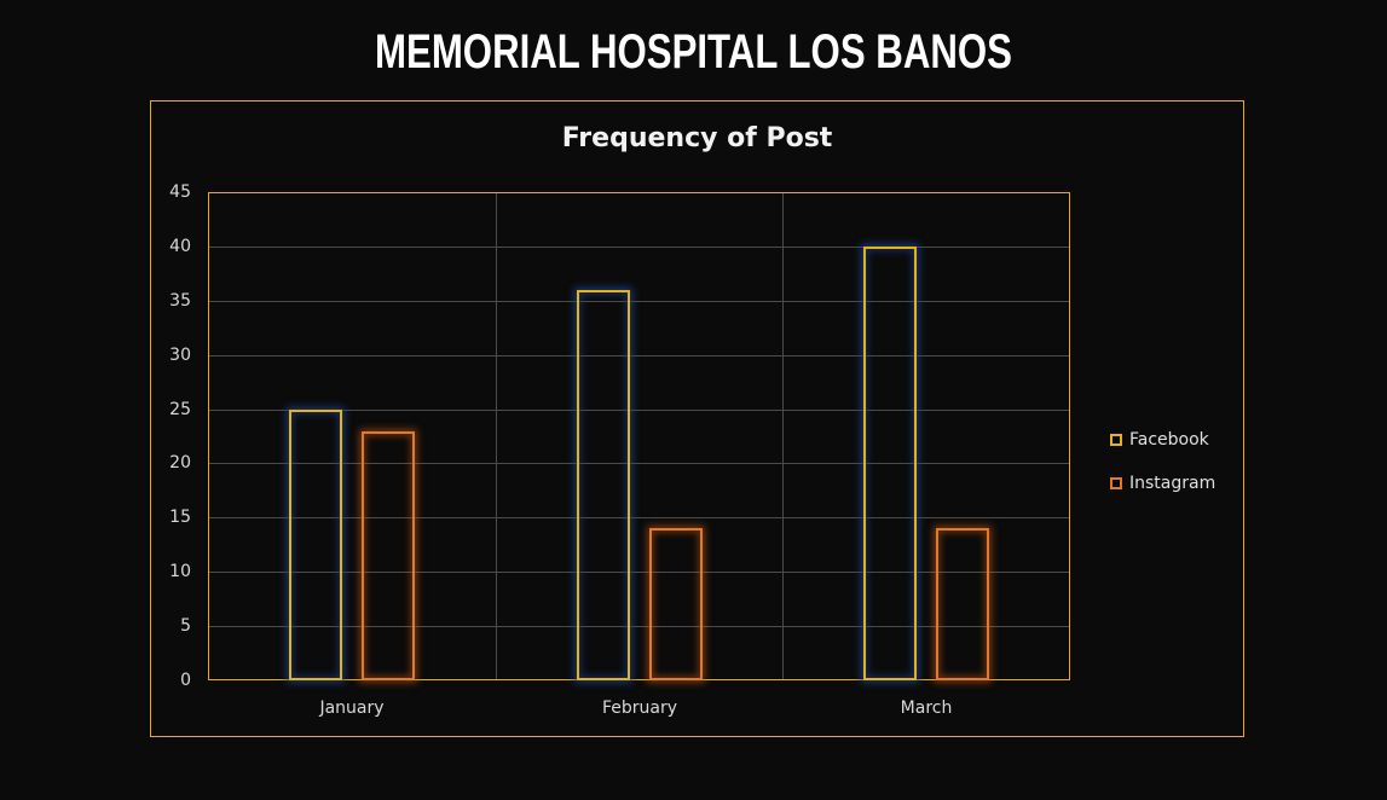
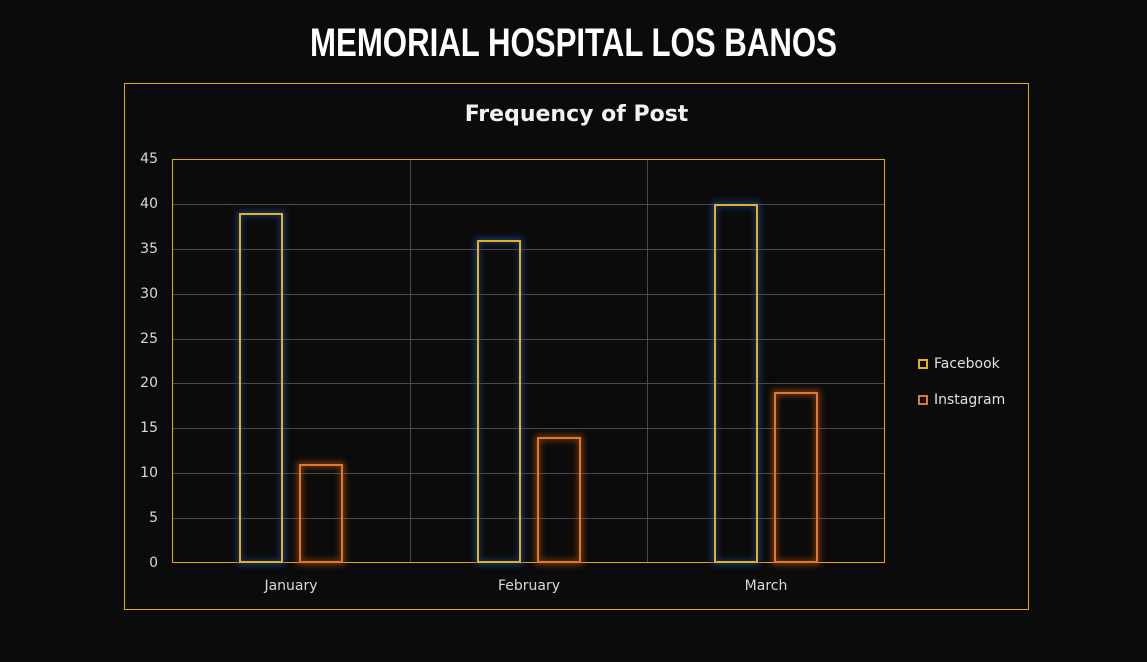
Facebook/January: 25 -> 39
Instagram/January: 23 -> 11
Instagram/March: 14 -> 19
